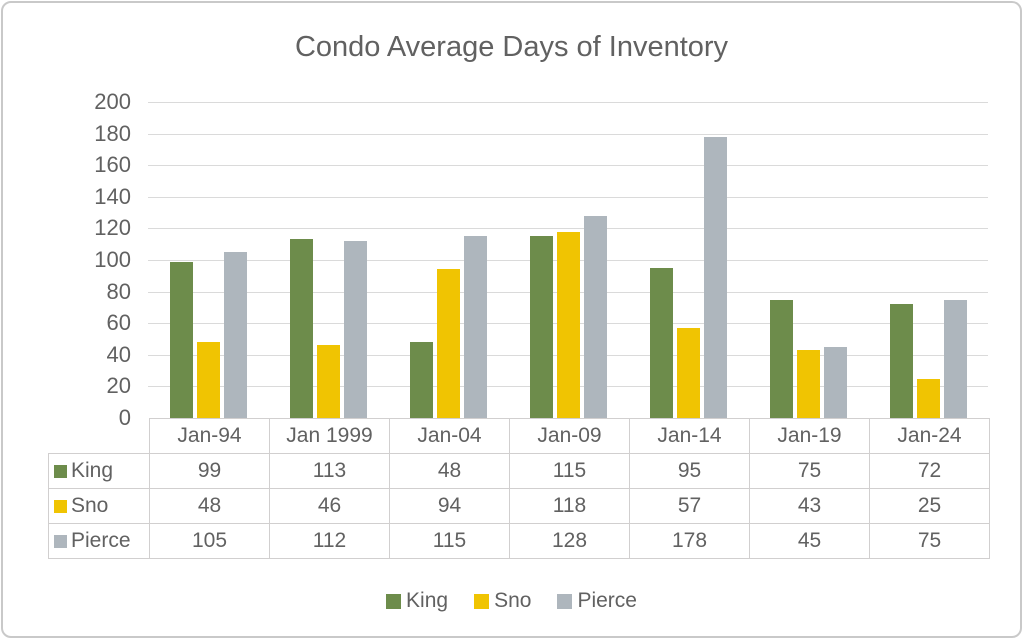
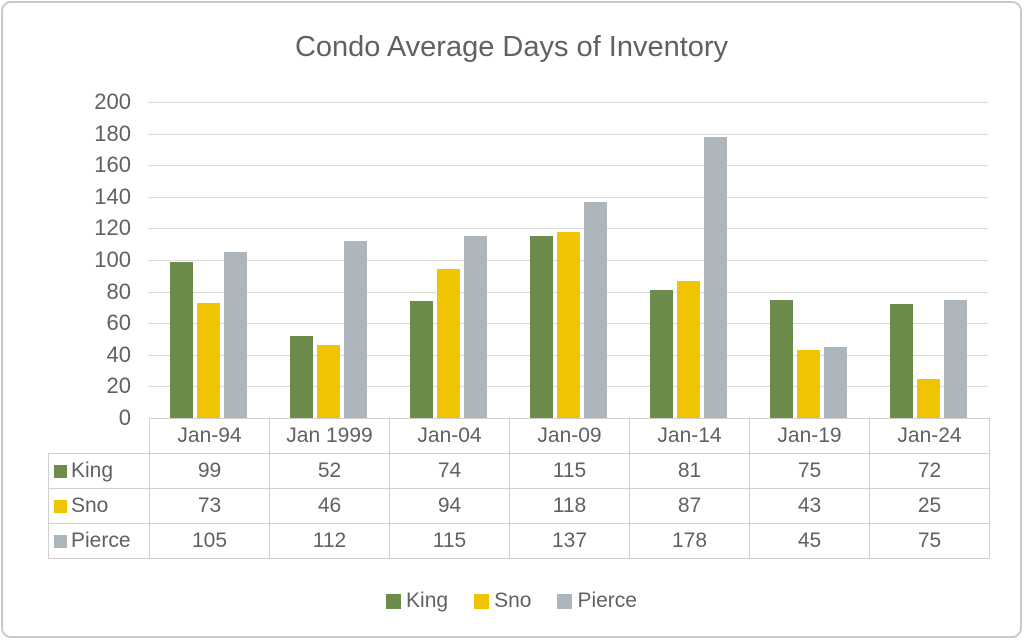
Sno/Jan-94: 48 -> 73
King/Jan 1999: 113 -> 52
King/Jan-04: 48 -> 74
Pierce/Jan-09: 128 -> 137
King/Jan-14: 95 -> 81
Sno/Jan-14: 57 -> 87
